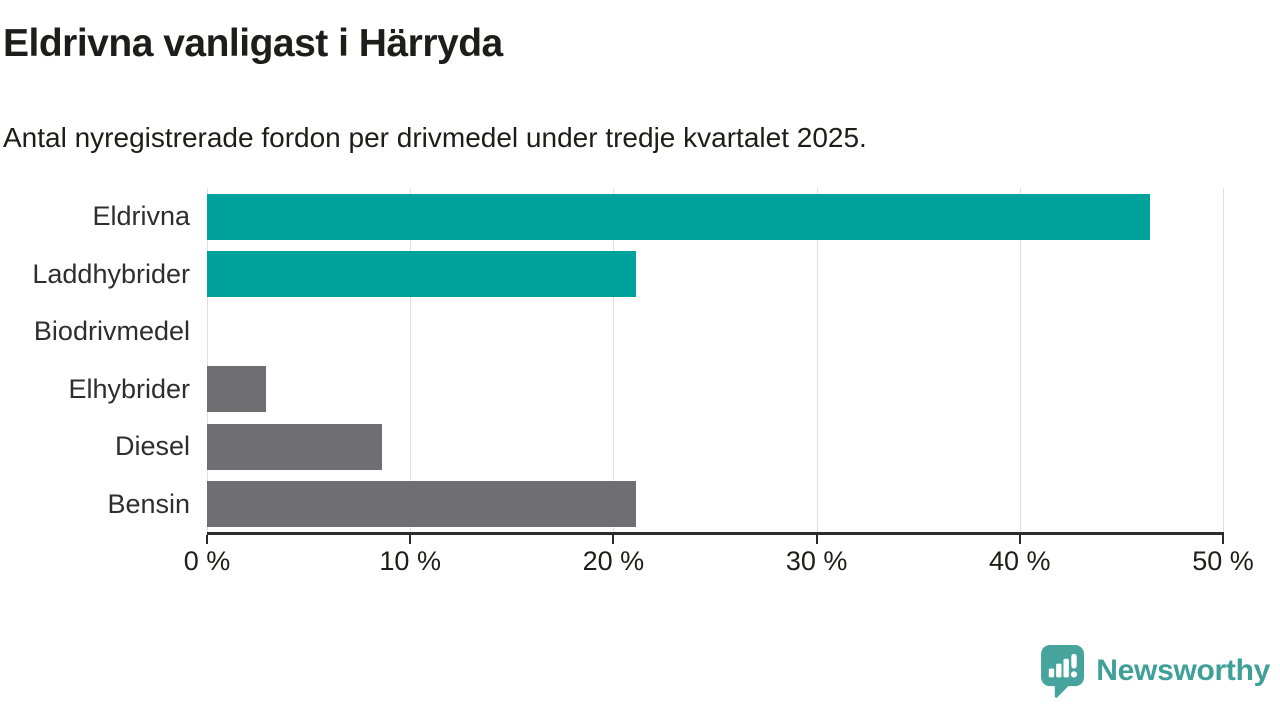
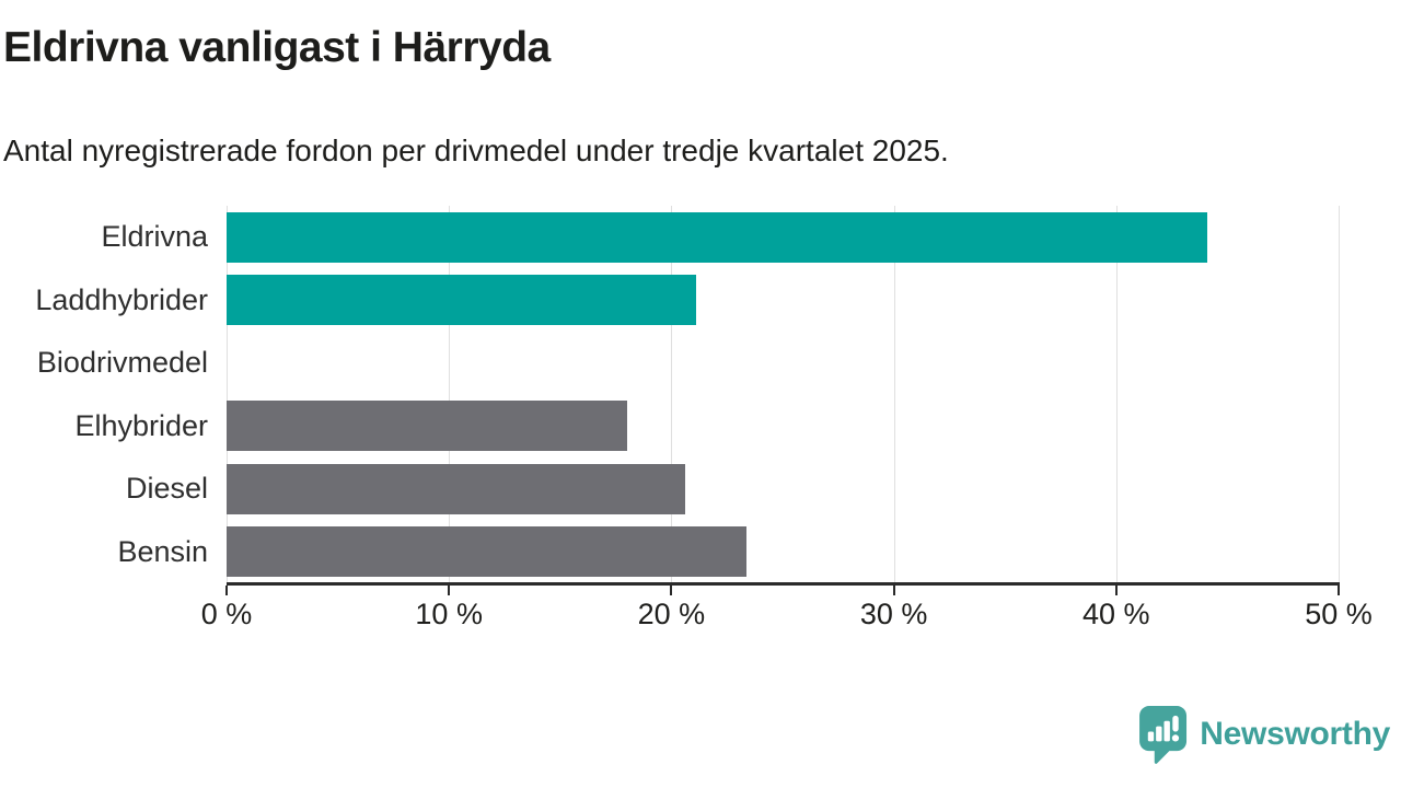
Eldrivna: 46.4% -> 44.1%
Elhybrider: 2.9% -> 18.0%
Diesel: 8.6% -> 20.6%
Bensin: 21.1% -> 23.4%
